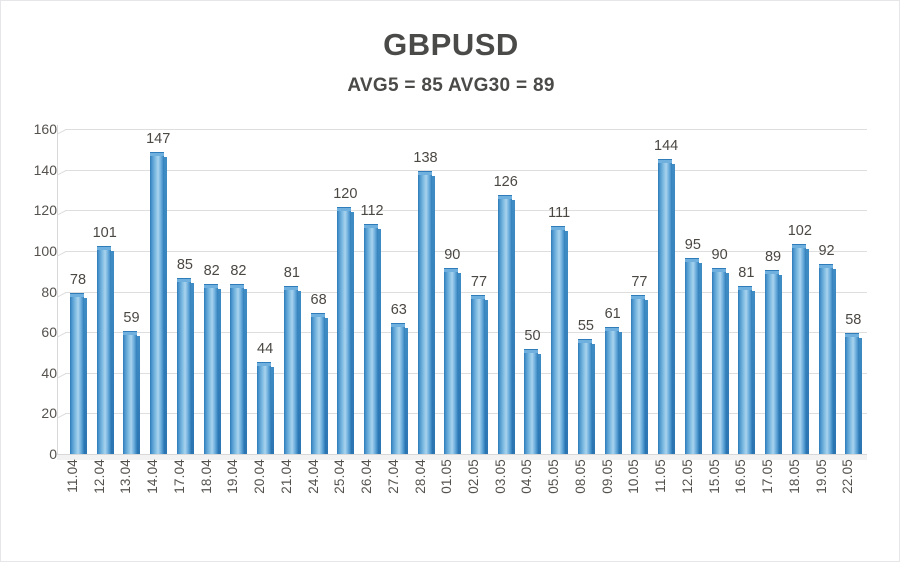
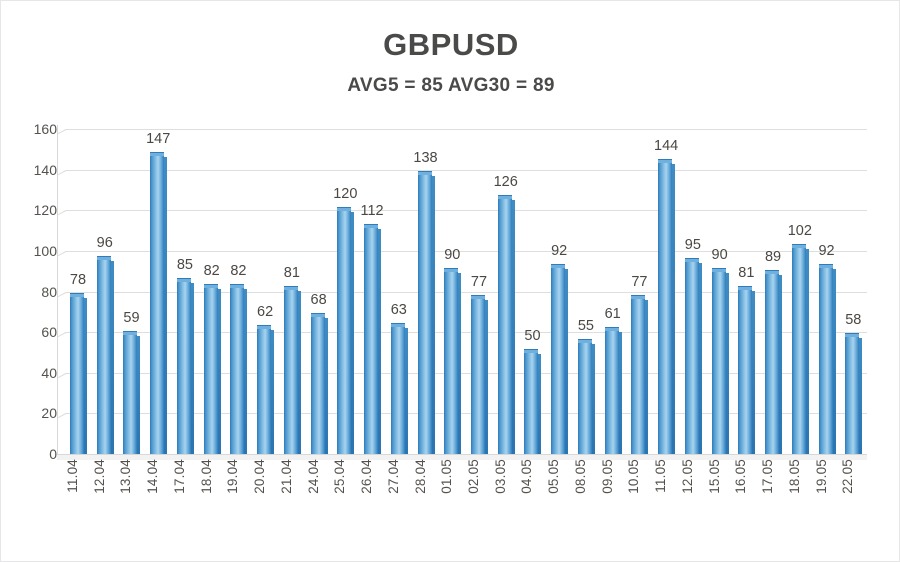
12.04: 101 -> 96
20.04: 44 -> 62
05.05: 111 -> 92
